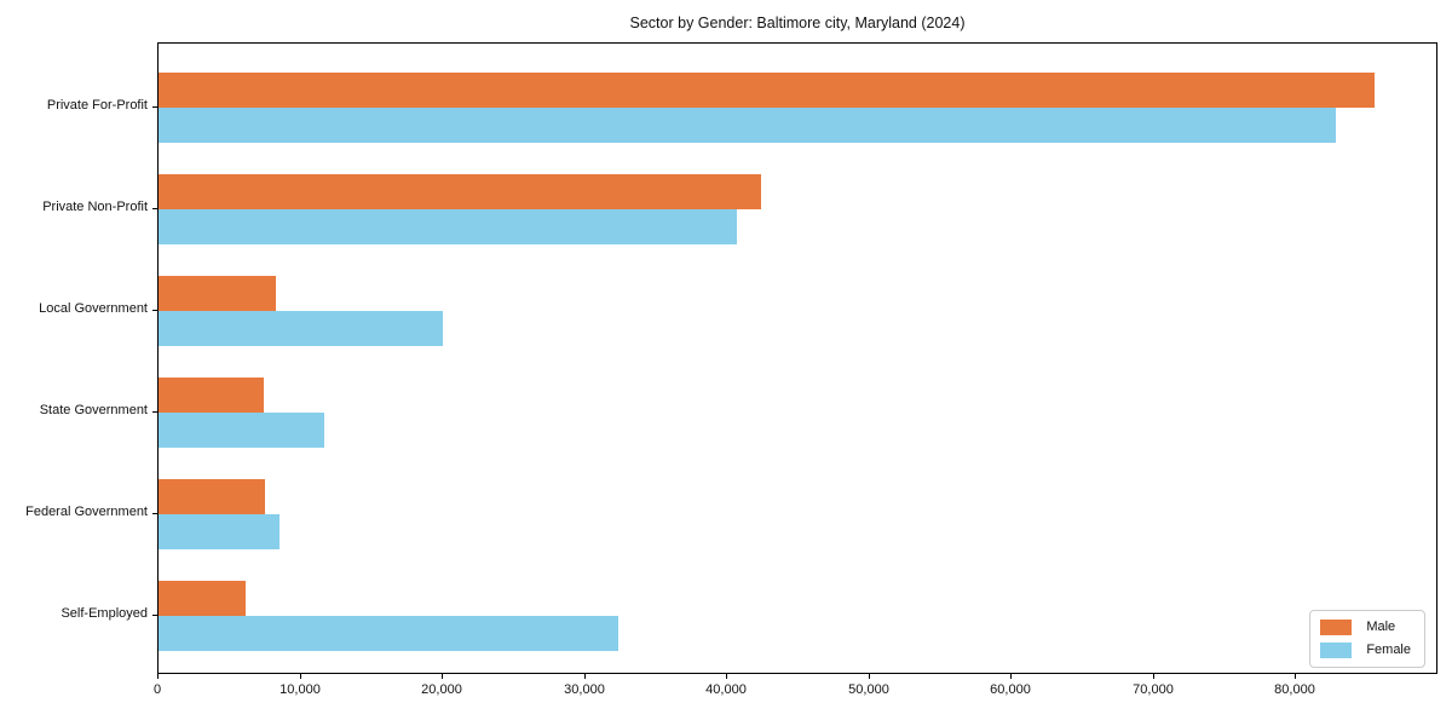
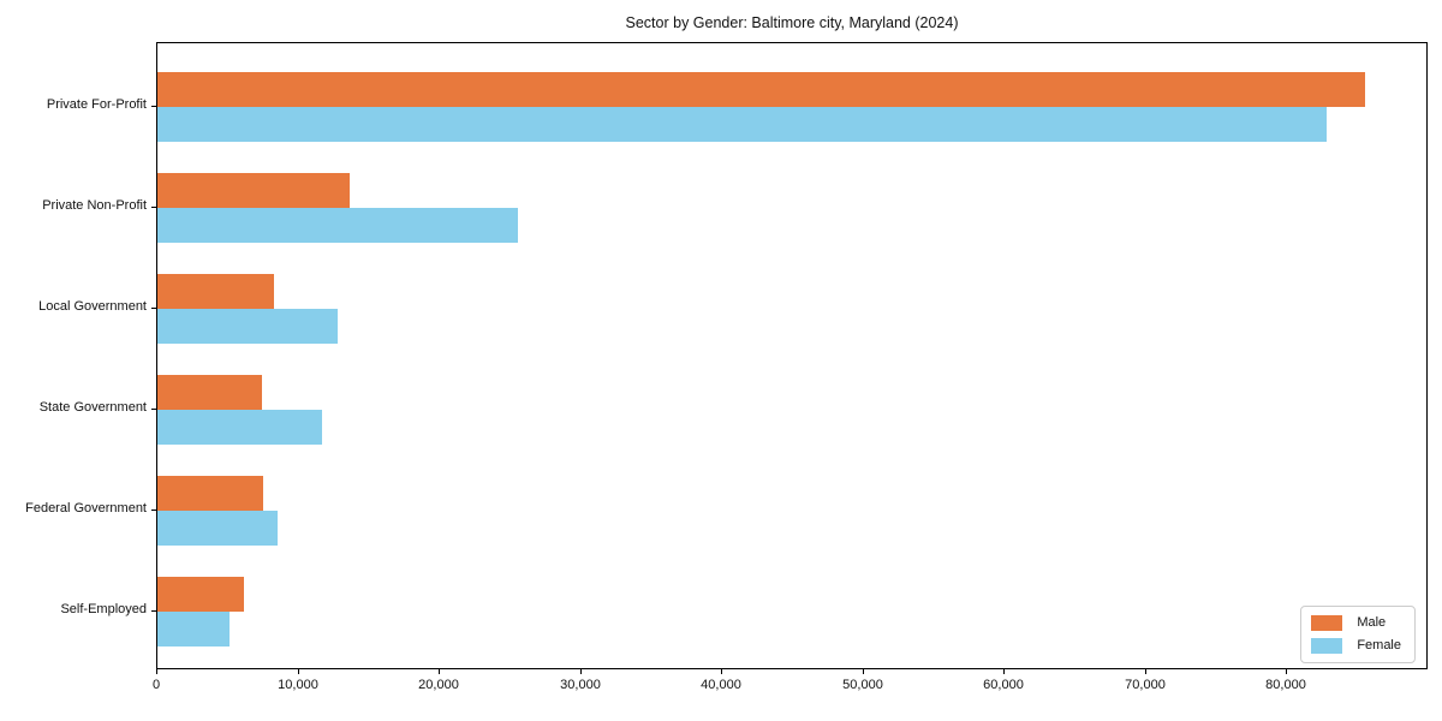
Male/Private Non-Profit: 42400 -> 13600
Female/Private Non-Profit: 40700 -> 25500
Female/Local Government: 20000 -> 12800
Female/Self-Employed: 32300 -> 5100
